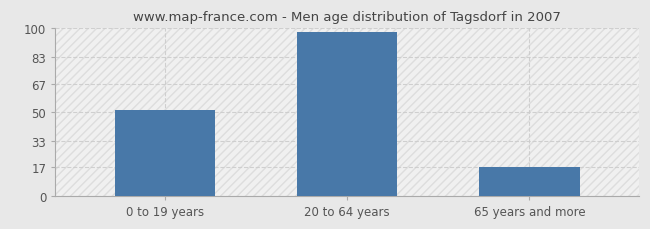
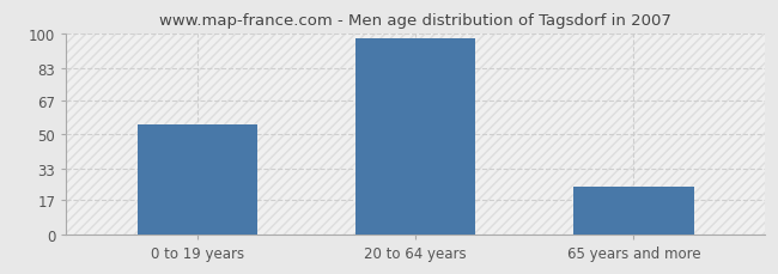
0 to 19 years: 51 -> 55
65 years and more: 17 -> 24
